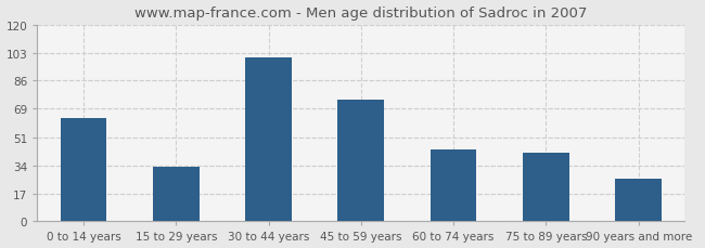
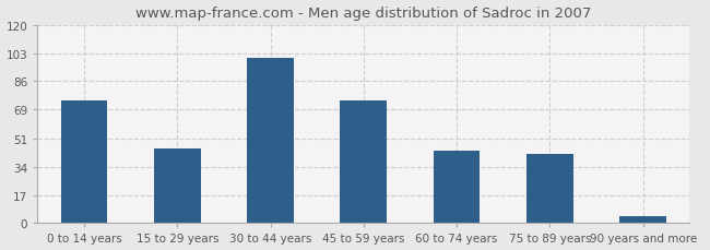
0 to 14 years: 63 -> 74
15 to 29 years: 33 -> 45
90 years and more: 26 -> 4
